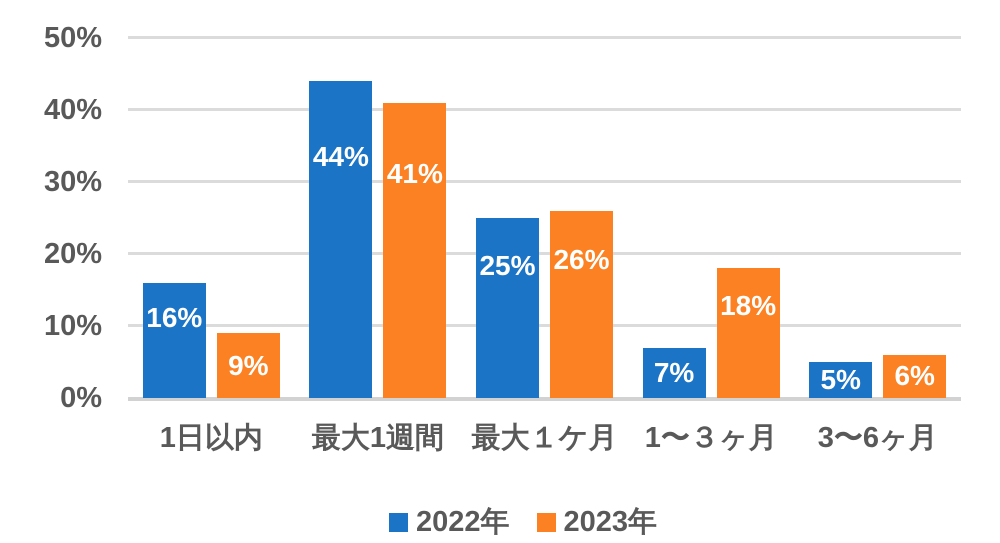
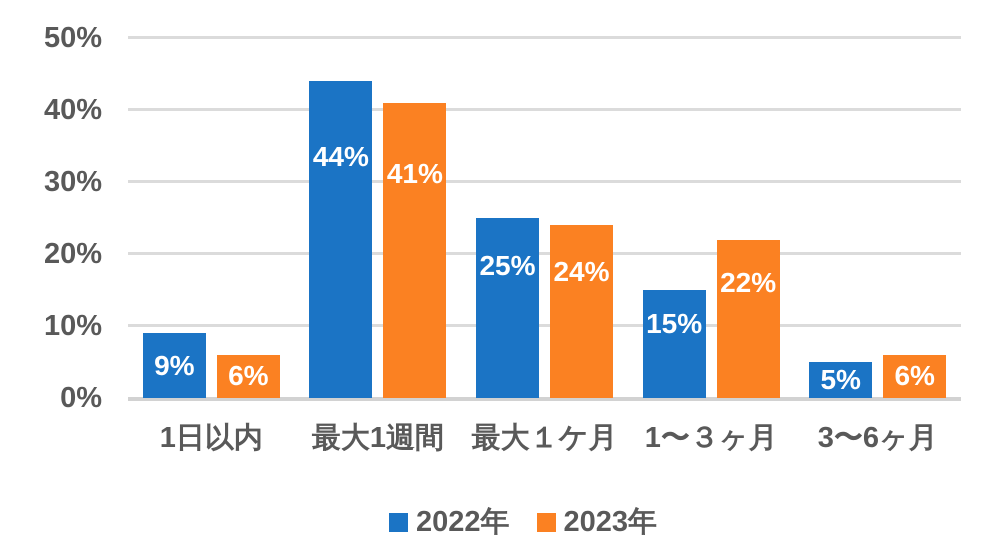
2022年/1日以内: 16% -> 9%
2023年/1日以内: 9% -> 6%
2023年/最大１ケ月: 26% -> 24%
2022年/1〜３ヶ月: 7% -> 15%
2023年/1〜３ヶ月: 18% -> 22%
